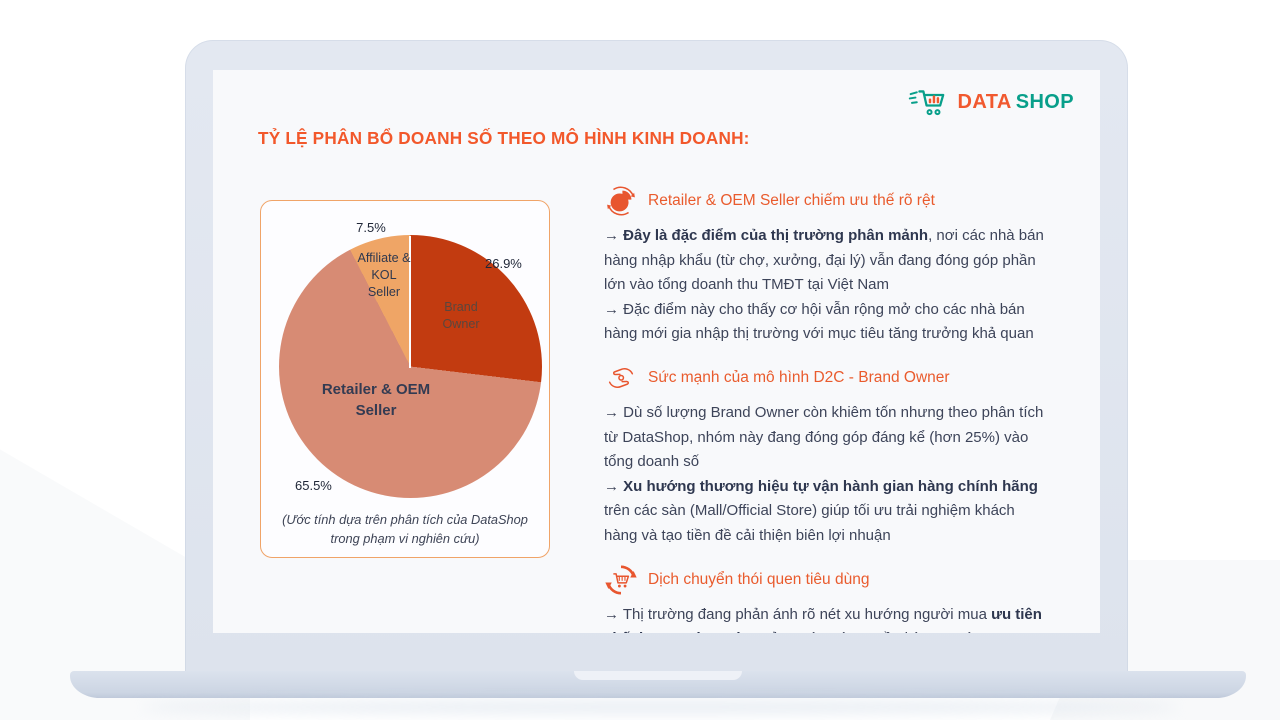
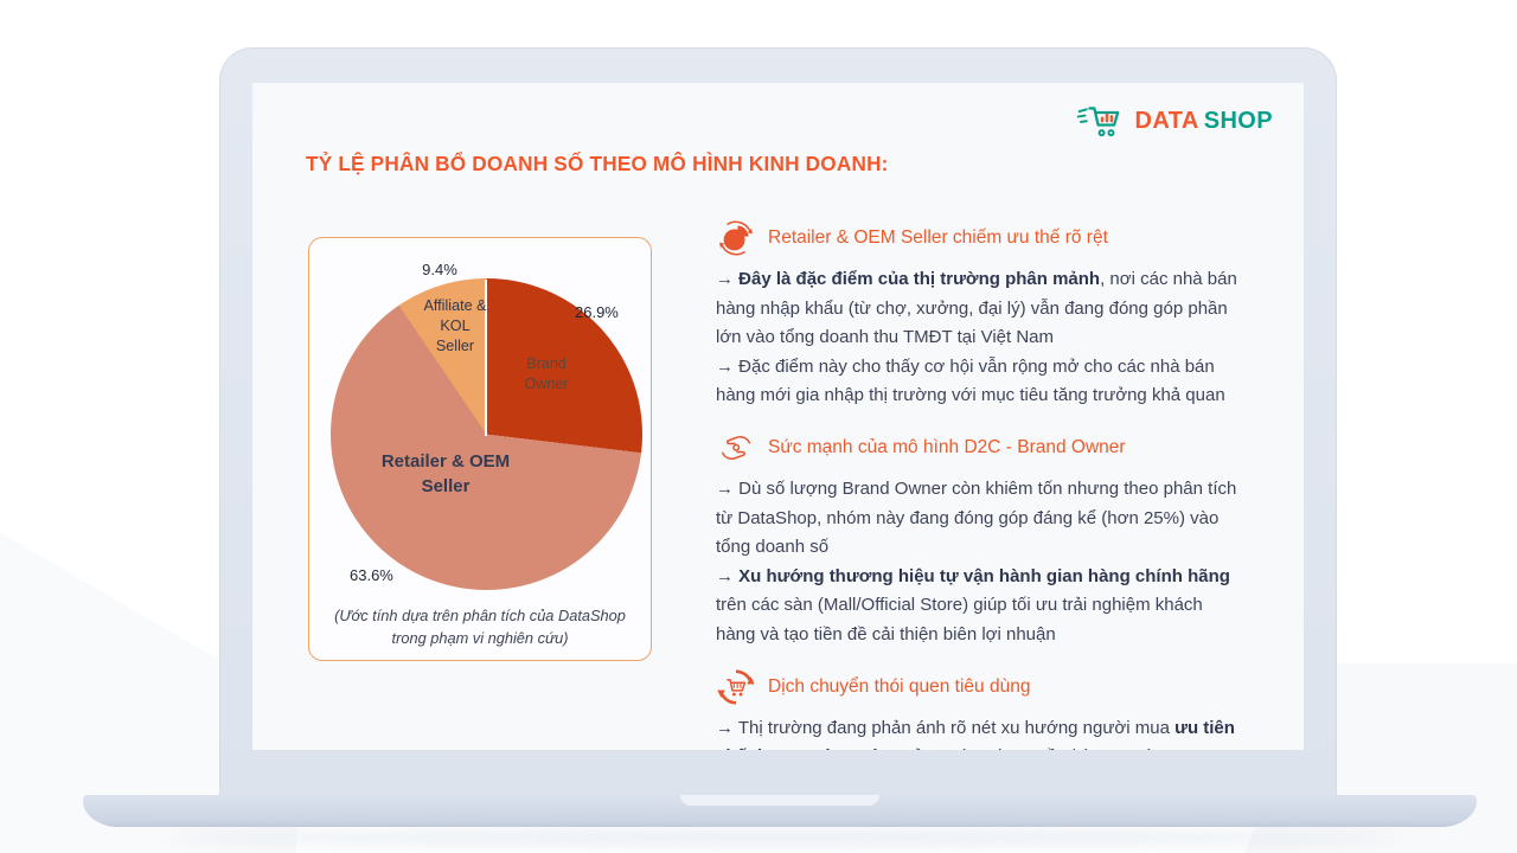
Retailer & OEM Seller: 65.5% -> 63.6%
Affiliate & KOL Seller: 7.5% -> 9.4%
